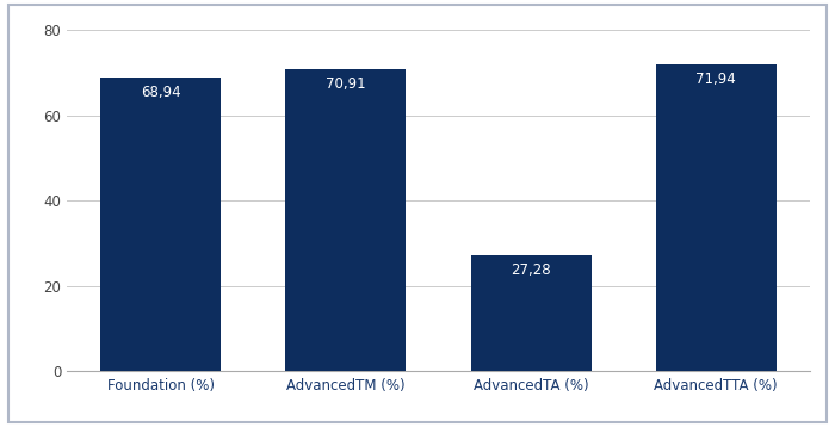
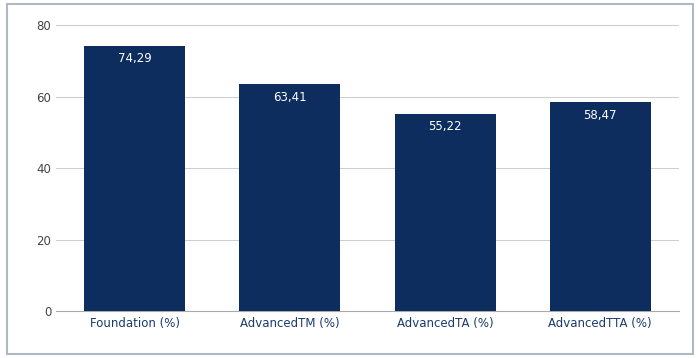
Foundation (%): 68,94 -> 74,29
AdvancedTM (%): 70,91 -> 63,41
AdvancedTA (%): 27,28 -> 55,22
AdvancedTTA (%): 71,94 -> 58,47
